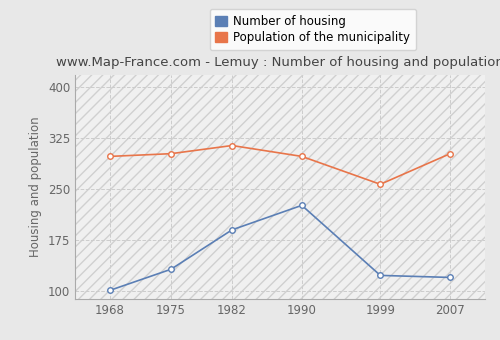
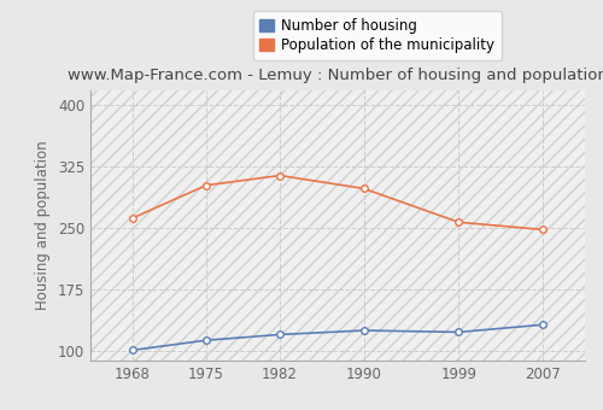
Population of the municipality/1968: 298 -> 262
Number of housing/1975: 132 -> 113
Number of housing/1982: 190 -> 120
Number of housing/1990: 226 -> 125
Number of housing/2007: 120 -> 132
Population of the municipality/2007: 302 -> 248
